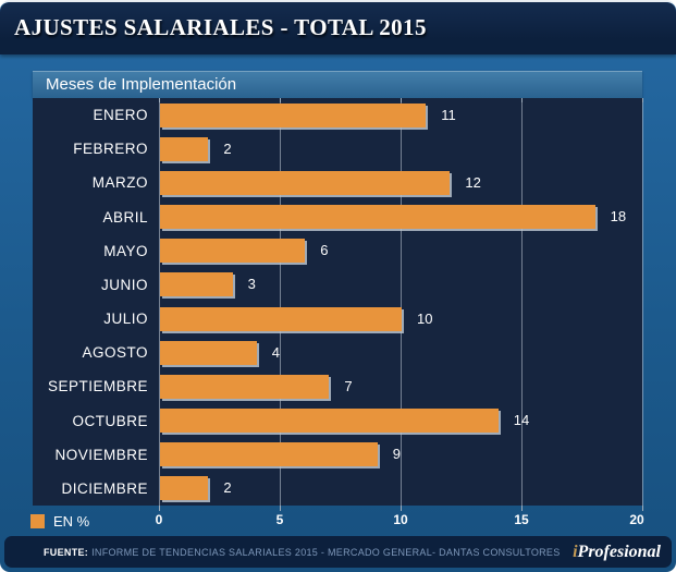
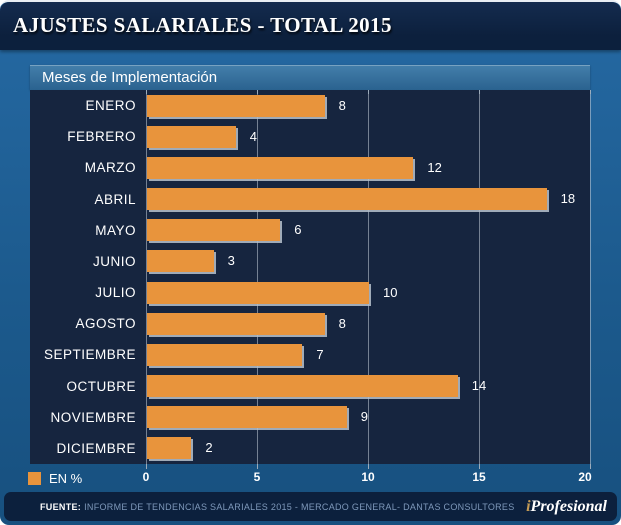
ENERO: 11 -> 8
FEBRERO: 2 -> 4
AGOSTO: 4 -> 8
